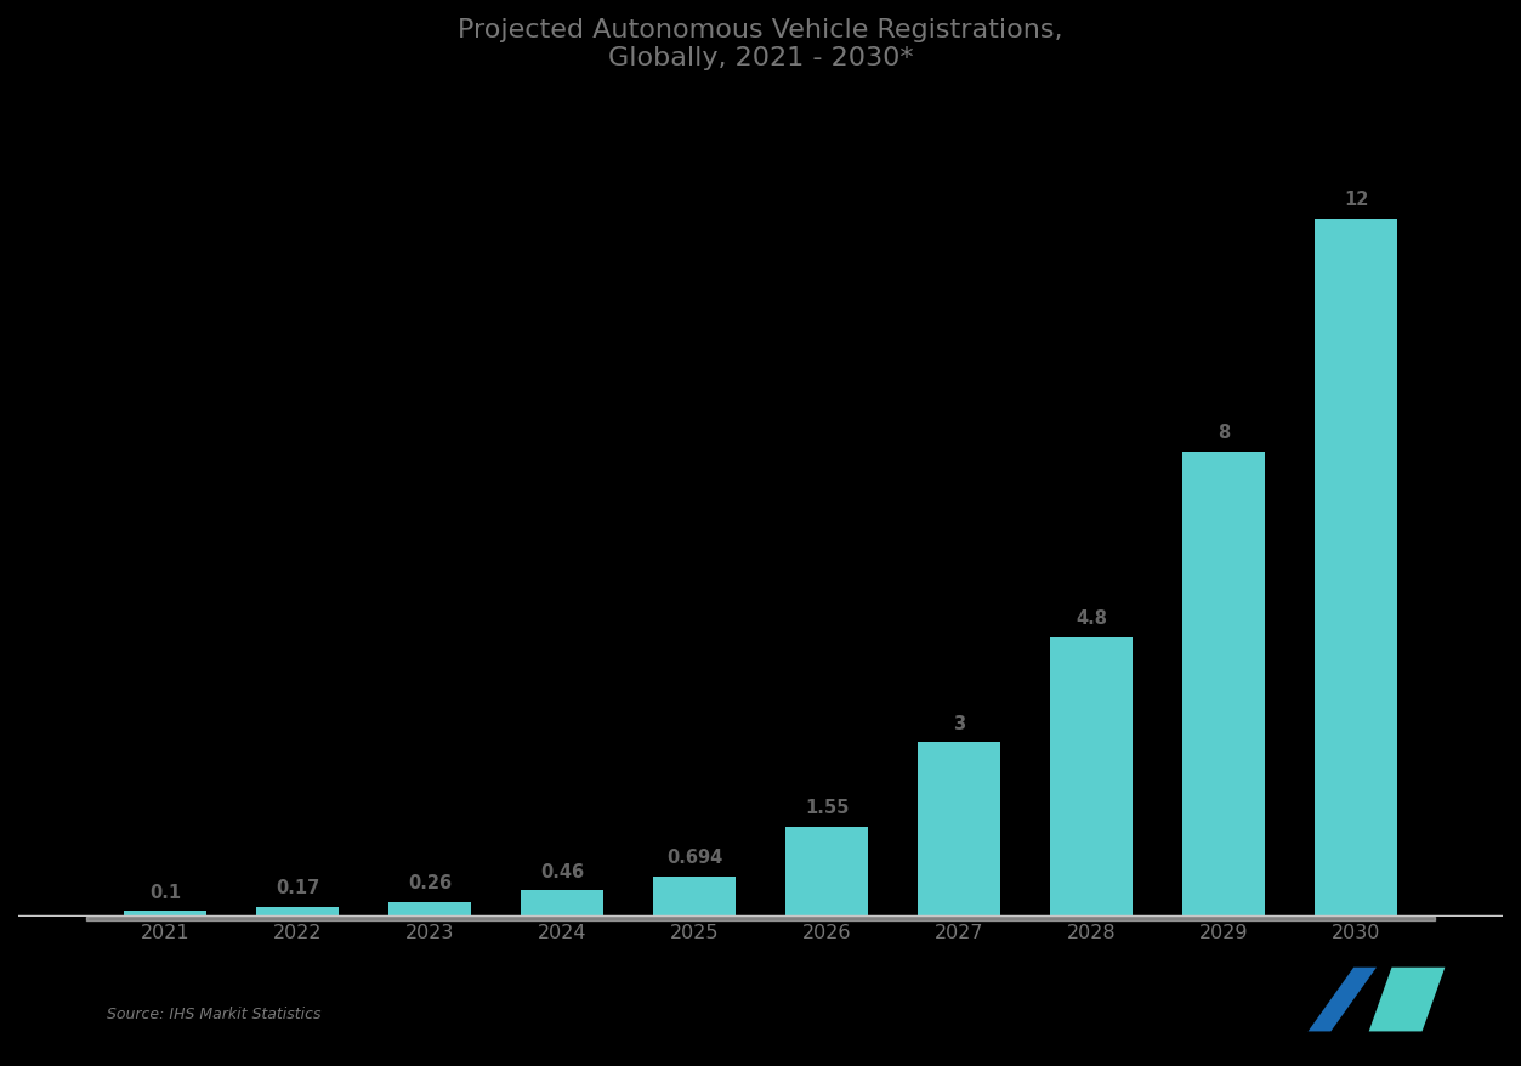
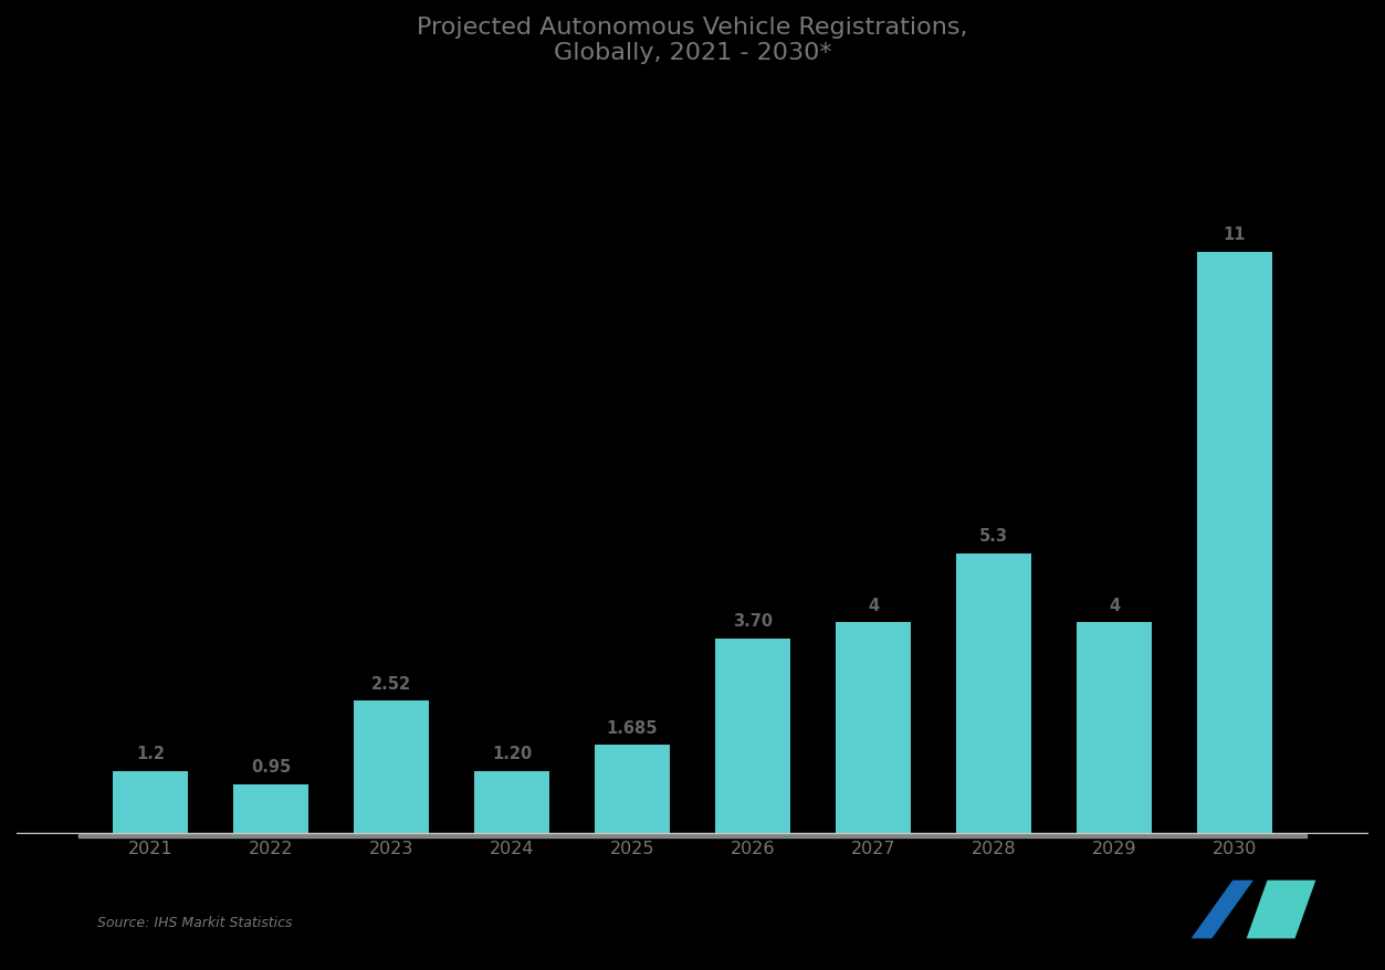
2021: 0.1 -> 1.2
2022: 0.17 -> 0.95
2023: 0.26 -> 2.52
2024: 0.46 -> 1.20
2025: 0.694 -> 1.685
2026: 1.55 -> 3.70
2027: 3 -> 4
2028: 4.8 -> 5.3
2029: 8 -> 4
2030: 12 -> 11
